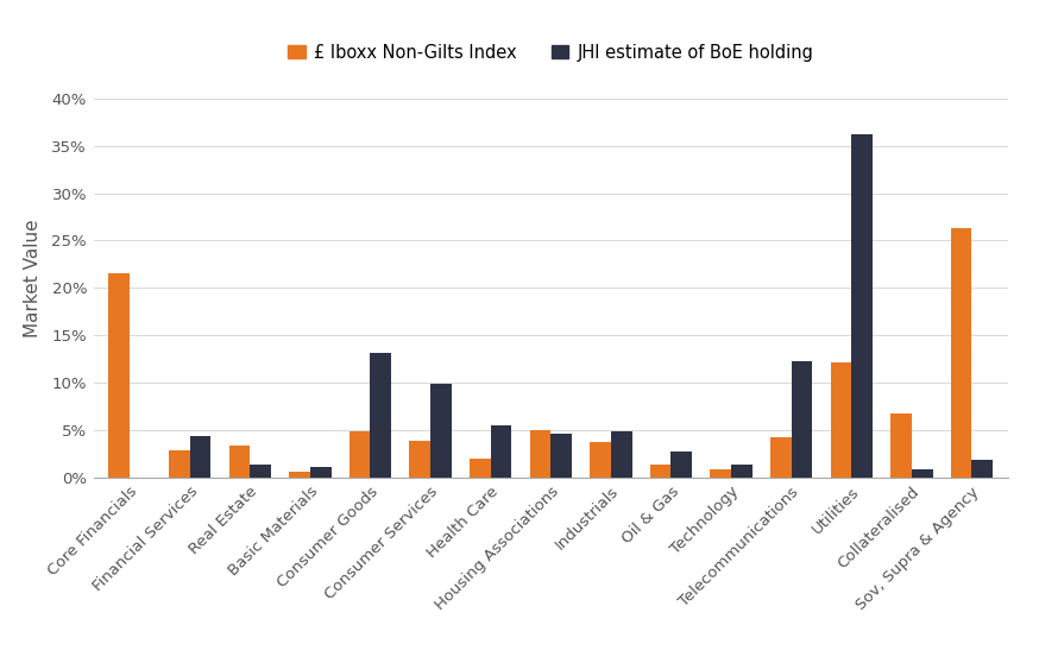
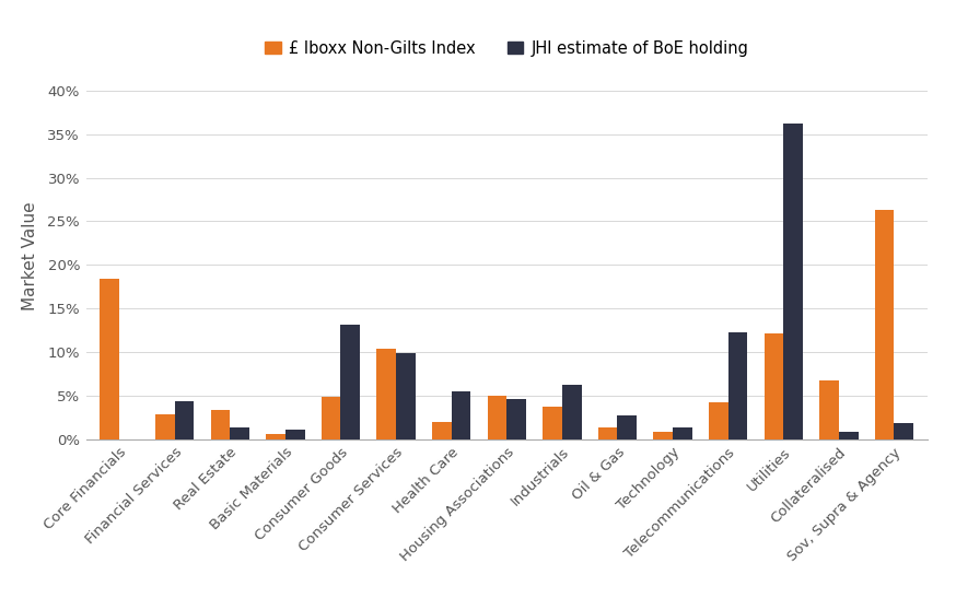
£ Iboxx Non-Gilts Index/Core Financials: 21.5% -> 18.4%
£ Iboxx Non-Gilts Index/Consumer Services: 3.8% -> 10.4%
JHI estimate of BoE holding/Industrials: 4.8% -> 6.2%
